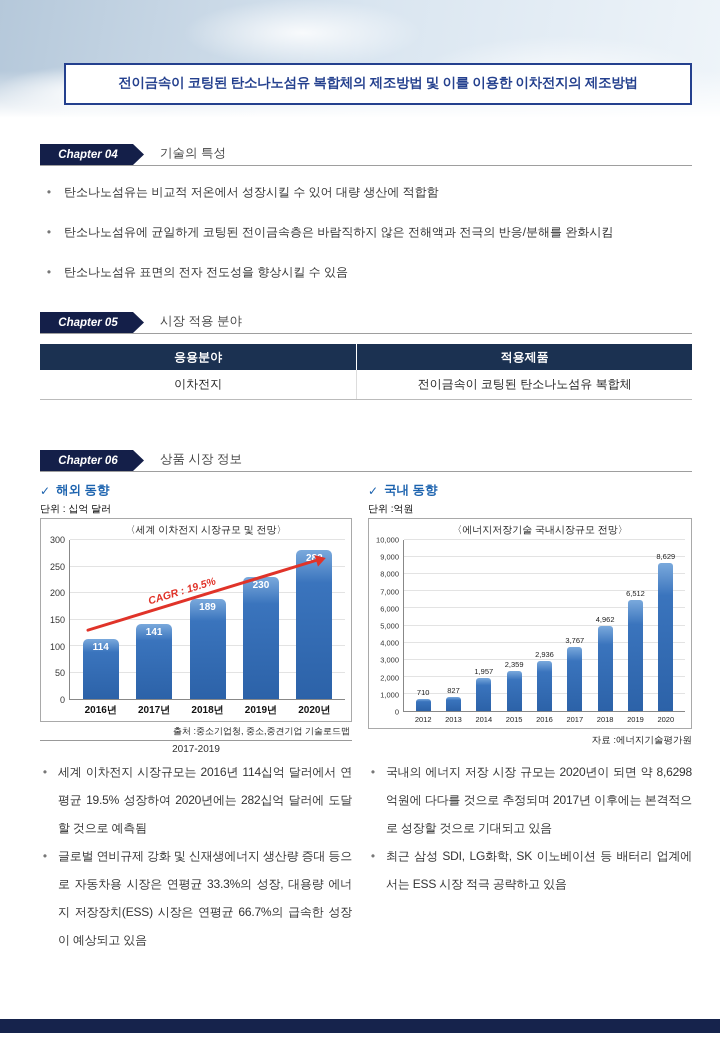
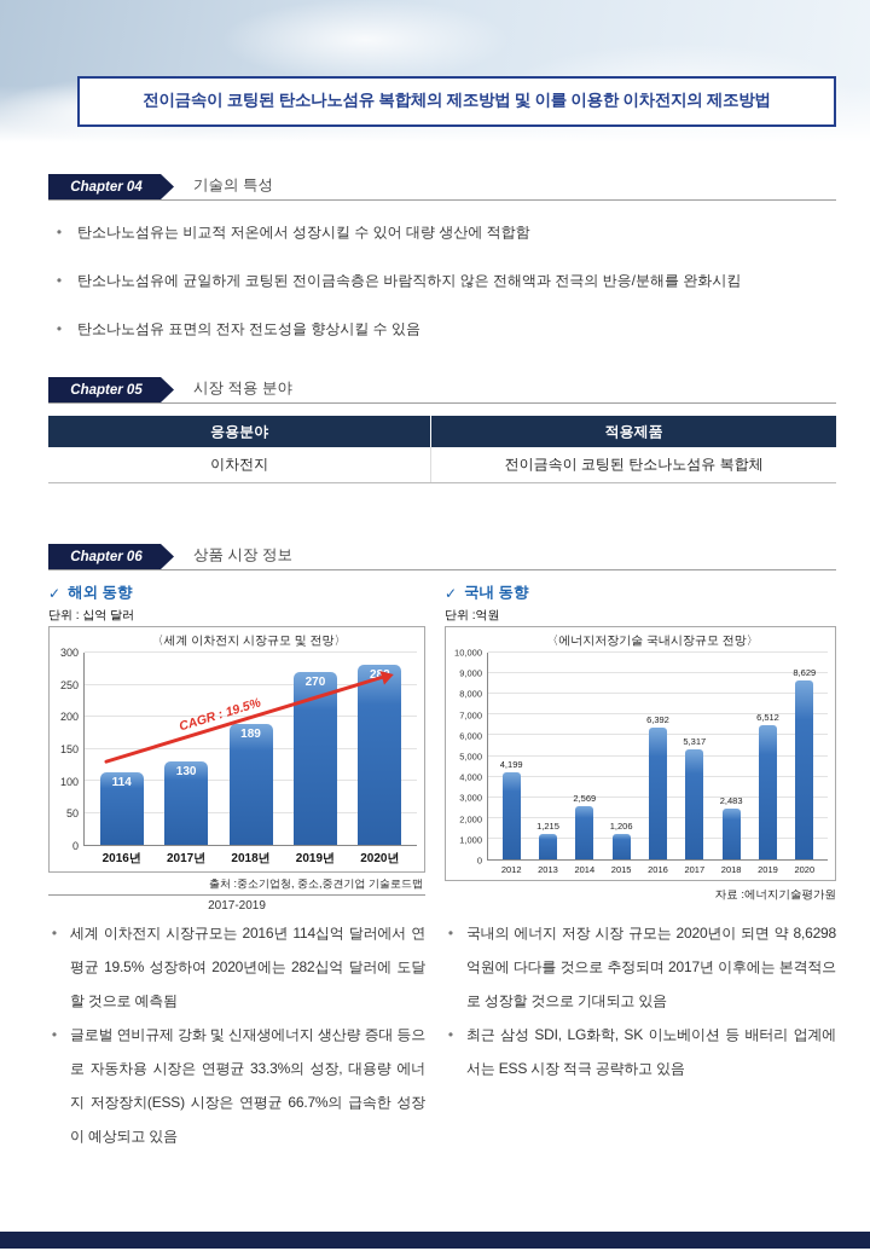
〈세계 이차전지 시장규모 및 전망〉/2017년: 141 -> 130
〈세계 이차전지 시장규모 및 전망〉/2019년: 230 -> 270
〈에너지저장기술 국내시장규모 전망〉/2012: 710 -> 4,199
〈에너지저장기술 국내시장규모 전망〉/2013: 827 -> 1,215
〈에너지저장기술 국내시장규모 전망〉/2014: 1,957 -> 2,569
〈에너지저장기술 국내시장규모 전망〉/2015: 2,359 -> 1,206
〈에너지저장기술 국내시장규모 전망〉/2016: 2,936 -> 6,392
〈에너지저장기술 국내시장규모 전망〉/2017: 3,767 -> 5,317
〈에너지저장기술 국내시장규모 전망〉/2018: 4,962 -> 2,483
